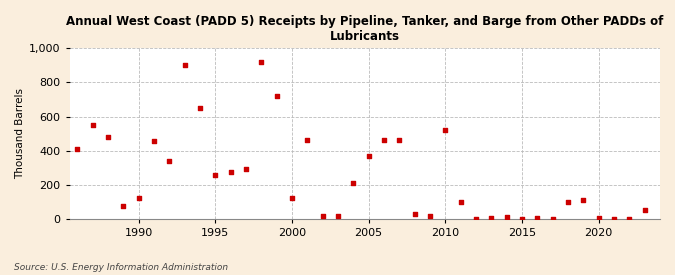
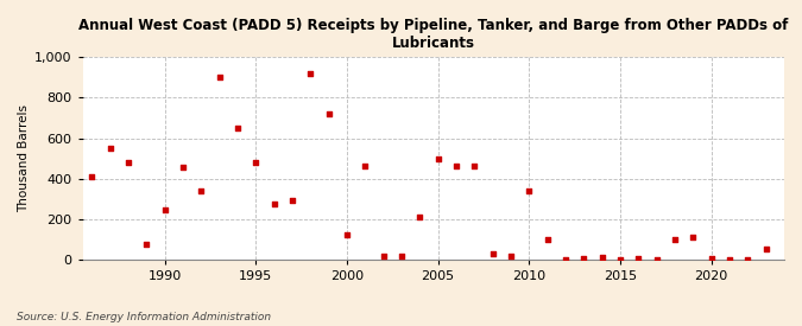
1990: 120 -> 240
1995: 260 -> 480
2005: 370 -> 500
2010: 520 -> 340
